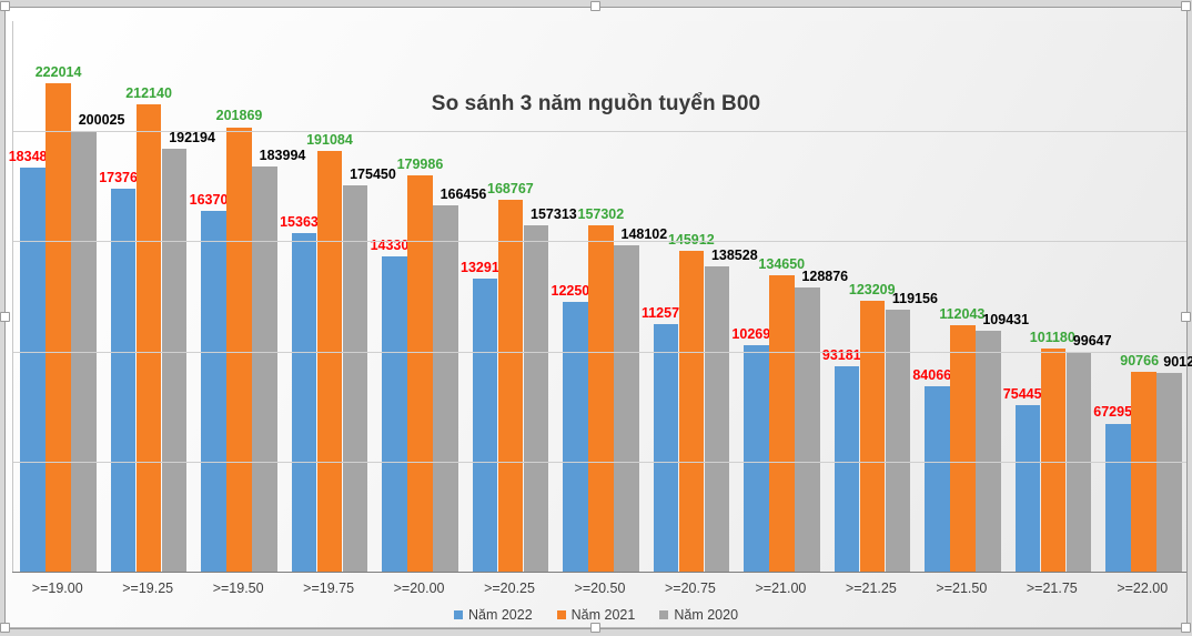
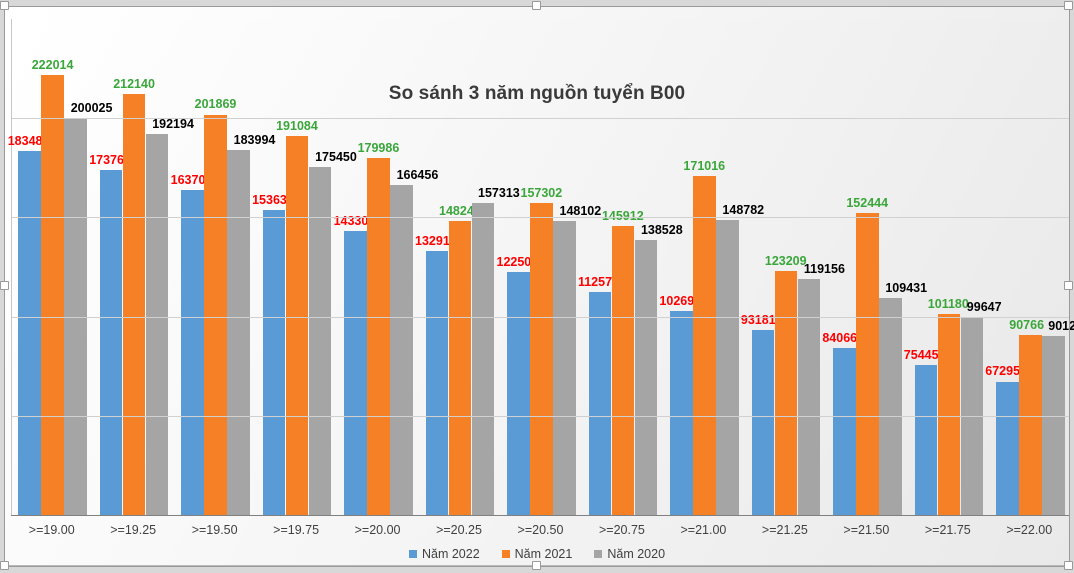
Năm 2021/>=20.25: 168767 -> 148240
Năm 2021/>=21.00: 134650 -> 171016
Năm 2020/>=21.00: 128876 -> 148782
Năm 2021/>=21.50: 112043 -> 152444
